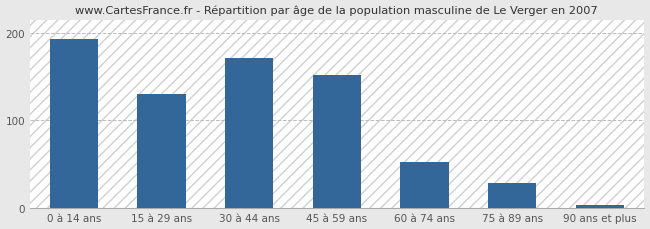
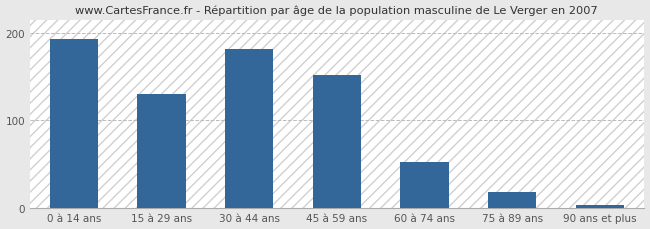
30 à 44 ans: 172 -> 182
75 à 89 ans: 28 -> 18
